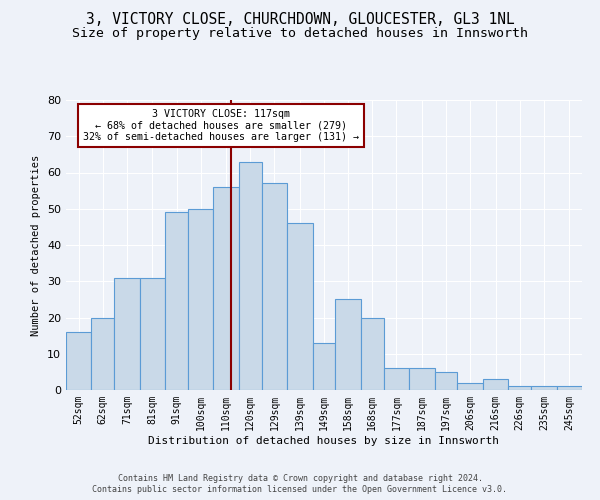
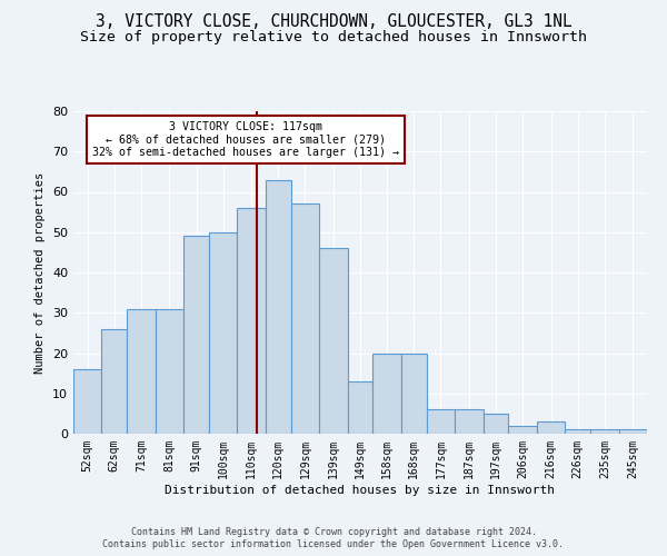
62sqm: 20 -> 26
158sqm: 25 -> 20
